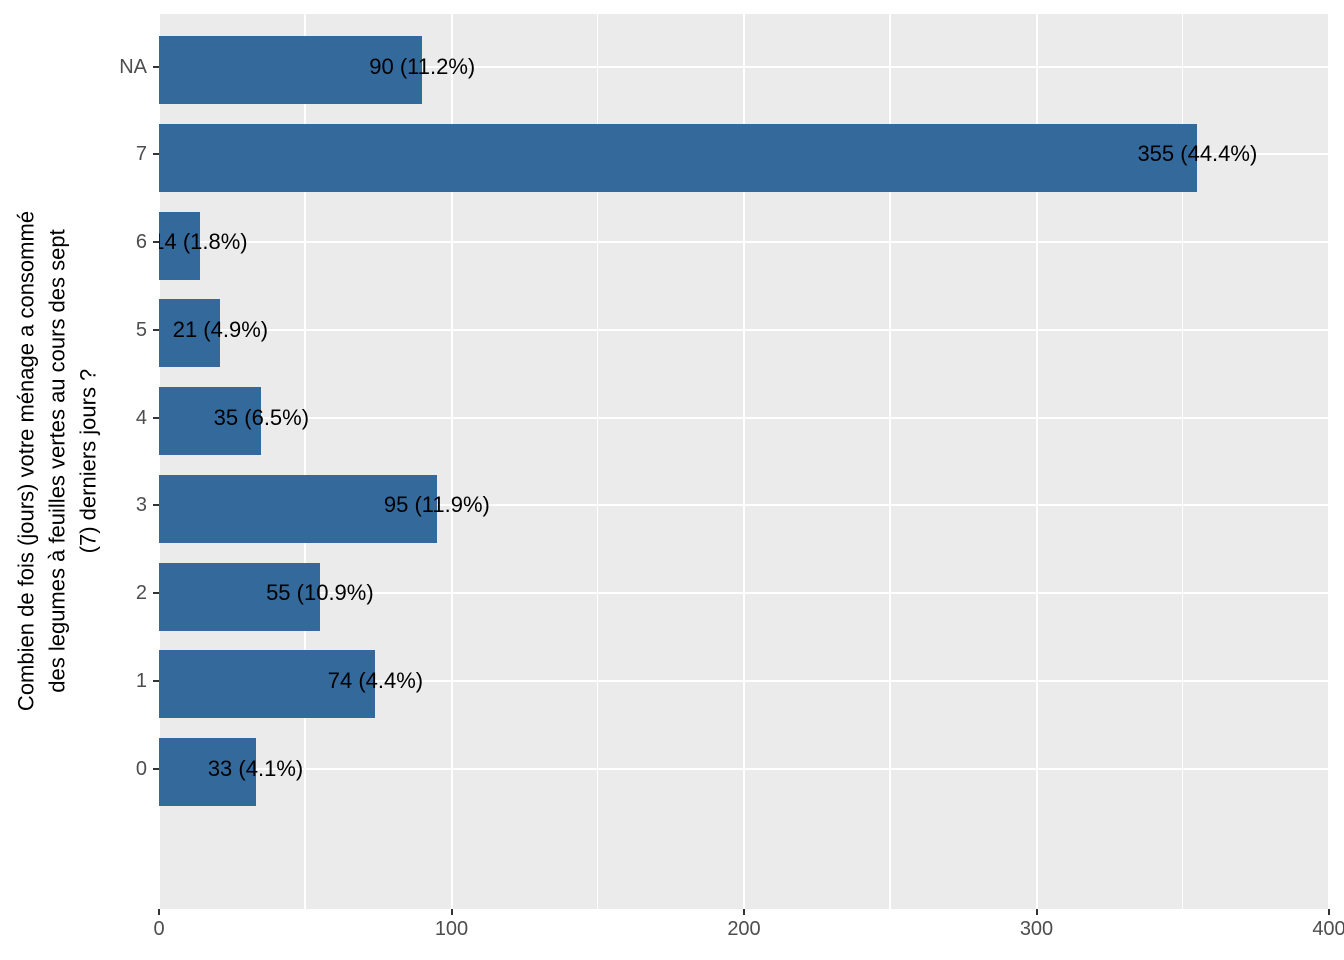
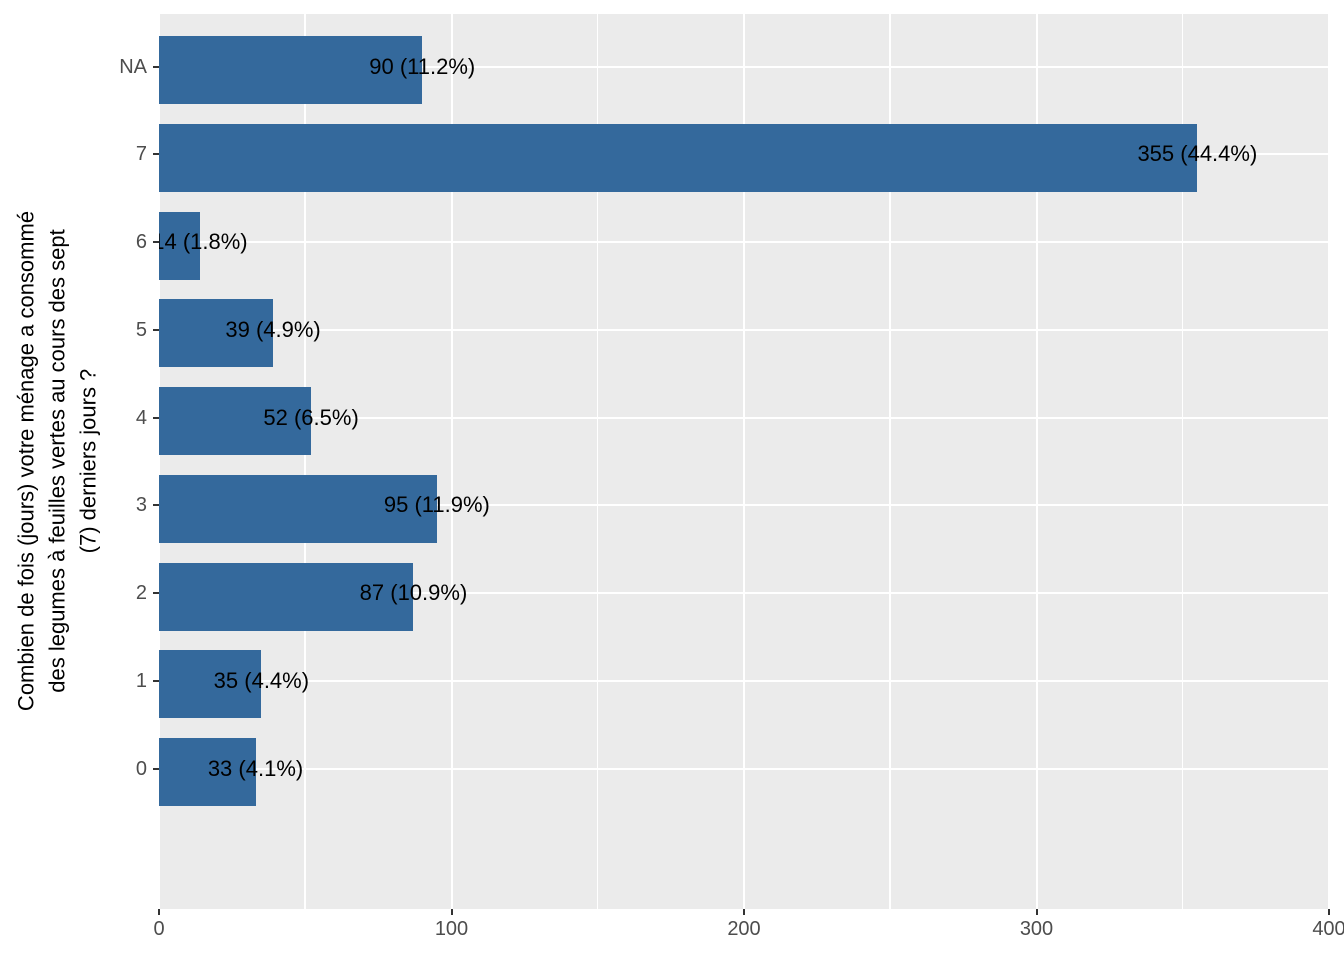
5: 21 -> 39
4: 35 -> 52
2: 55 -> 87
1: 74 -> 35
